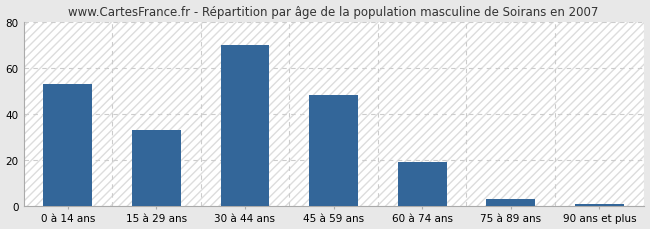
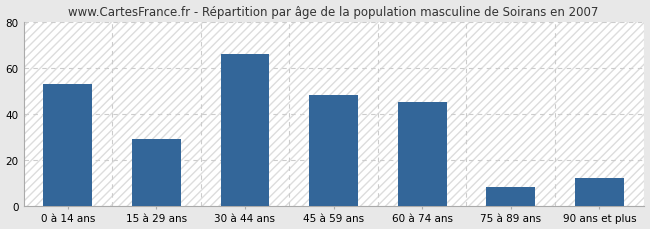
15 à 29 ans: 33 -> 29
30 à 44 ans: 70 -> 66
60 à 74 ans: 19 -> 45
75 à 89 ans: 3 -> 8
90 ans et plus: 1 -> 12
